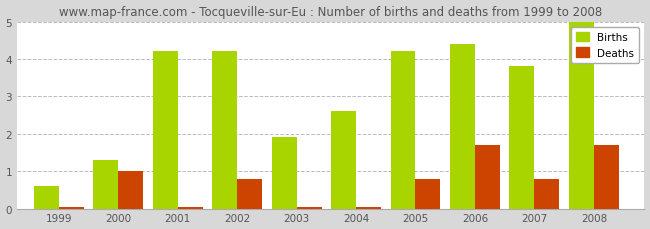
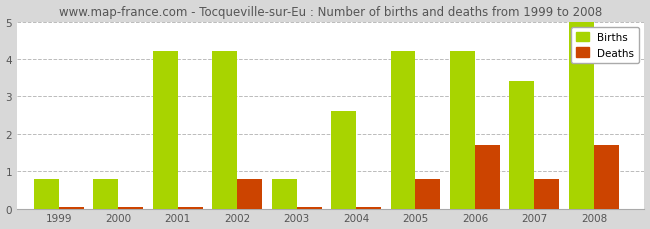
Births/1999: 0.6 -> 0.8
Births/2000: 1.3 -> 0.8
Deaths/2000: 1.00 -> 0.05
Births/2003: 1.9 -> 0.8
Births/2006: 4.4 -> 4.2
Births/2007: 3.8 -> 3.4
